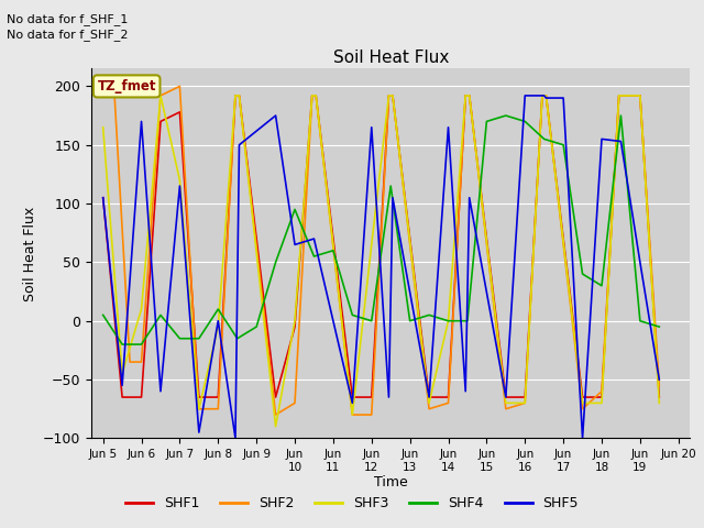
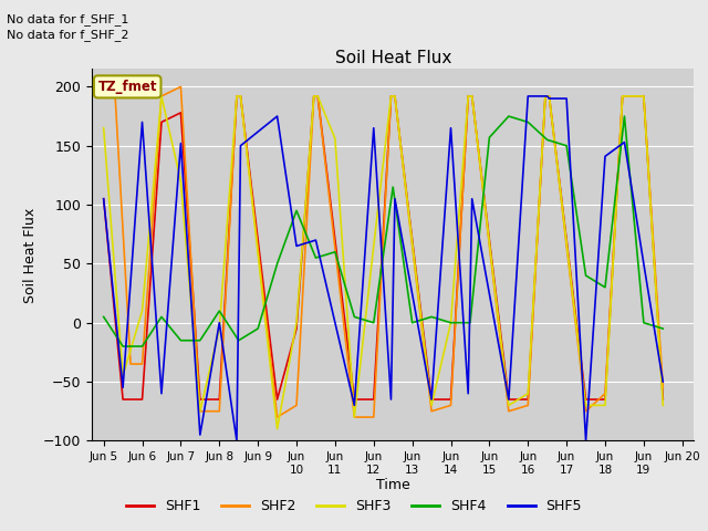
SHF5/Jun 7: 115 -> 152
SHF3/Jun 11: 65 -> 156
SHF4/Jun 15: 170 -> 157
SHF3/Jun 16: -70 -> -60
SHF5/Jun 18: 155 -> 141
